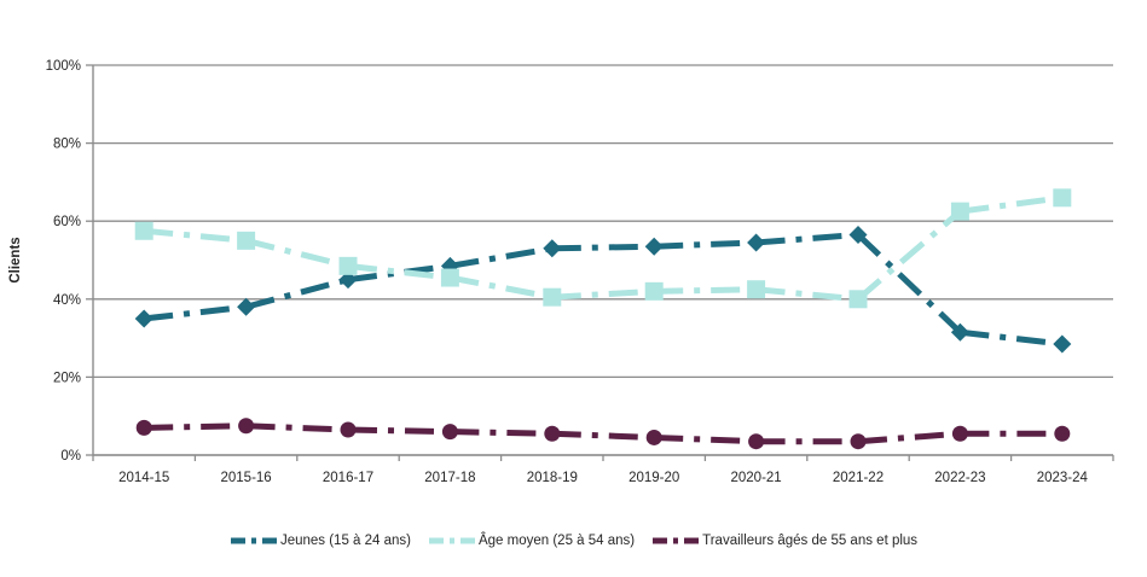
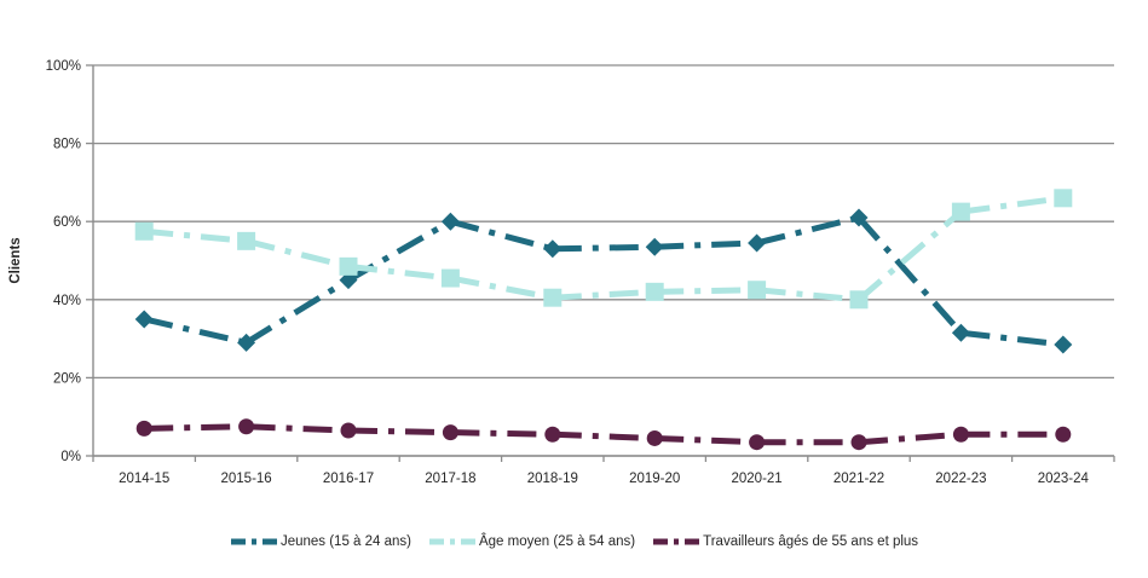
Jeunes (15 à 24 ans)/2015-16: 38% -> 29%
Jeunes (15 à 24 ans)/2017-18: 48% -> 60%
Jeunes (15 à 24 ans)/2021-22: 56% -> 61%
